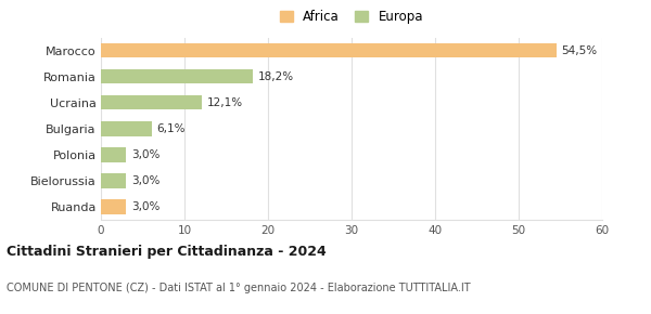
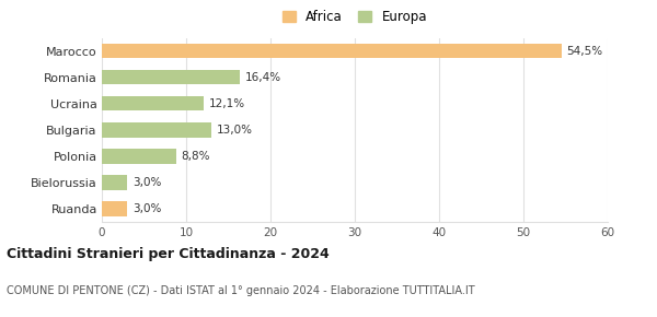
Romania: 18,2% -> 16,4%
Bulgaria: 6,1% -> 13,0%
Polonia: 3,0% -> 8,8%
